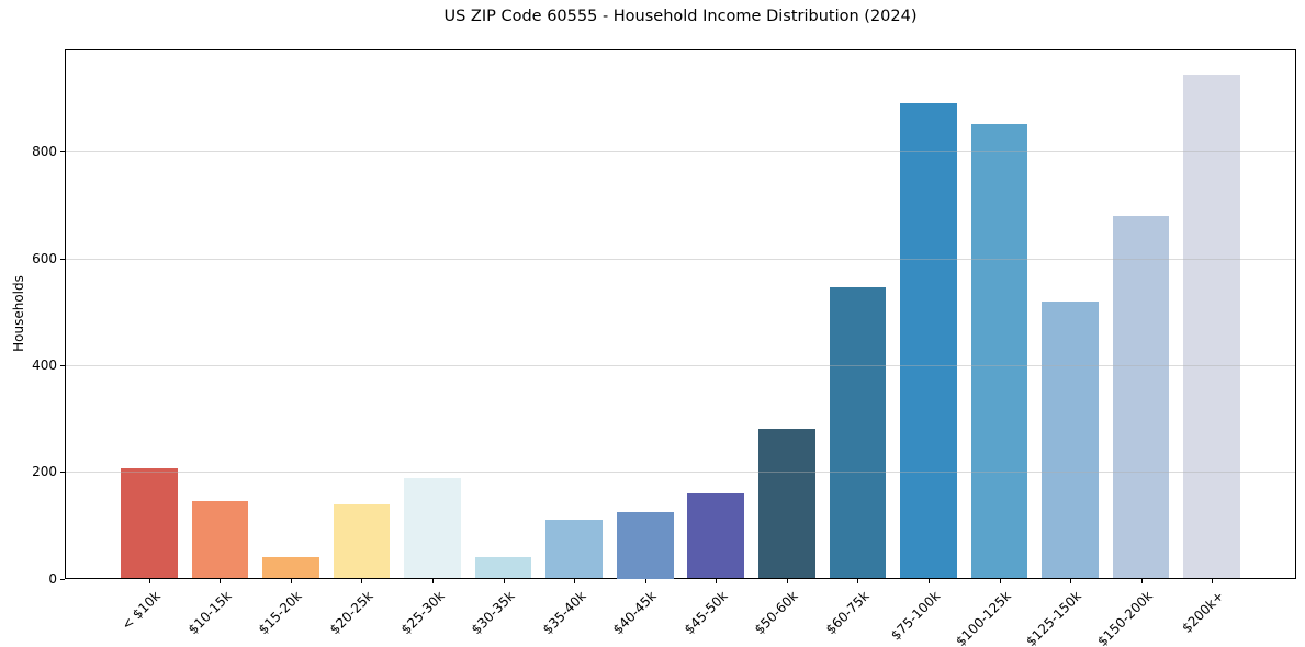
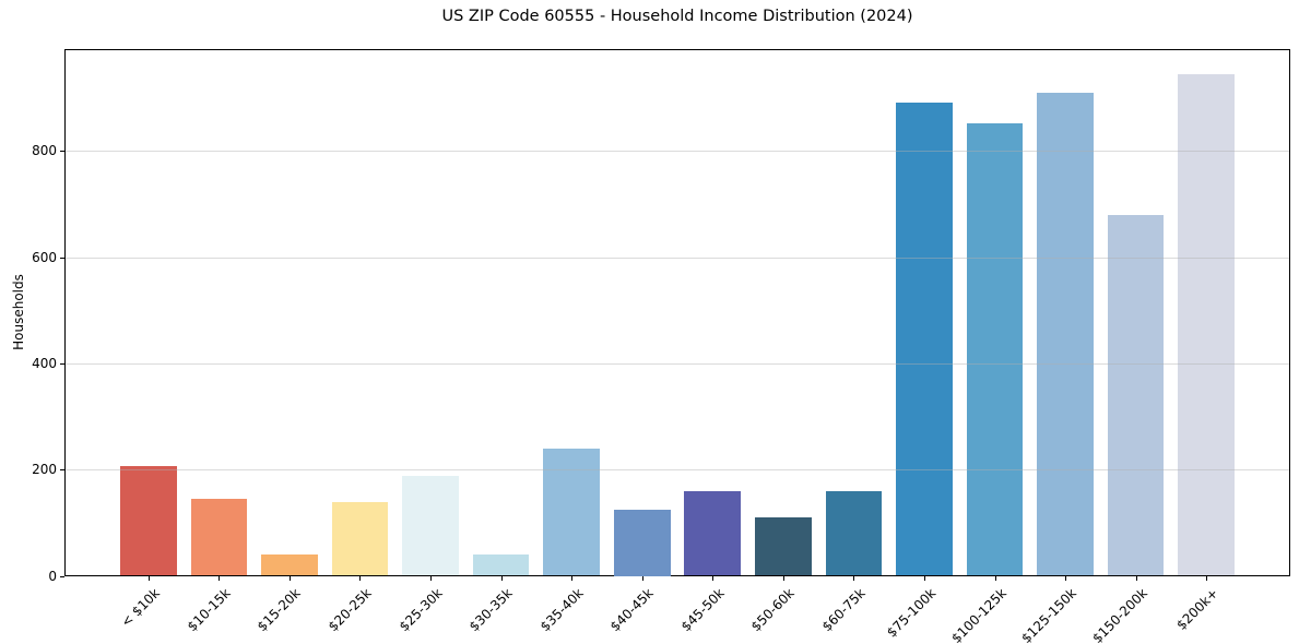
$35-40k: 110 -> 240
$50-60k: 280 -> 110
$60-75k: 540 -> 160
$125-150k: 520 -> 910
